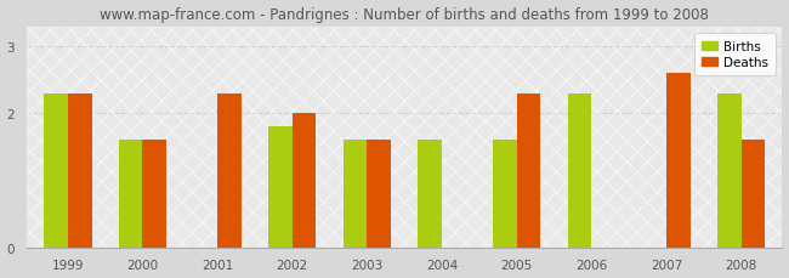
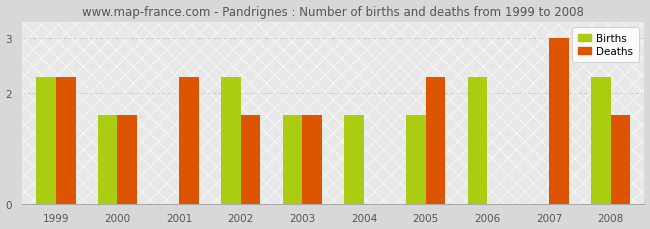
Births/2002: 1.8 -> 2.3
Deaths/2002: 2.0 -> 1.6
Deaths/2007: 2.6 -> 3.0
